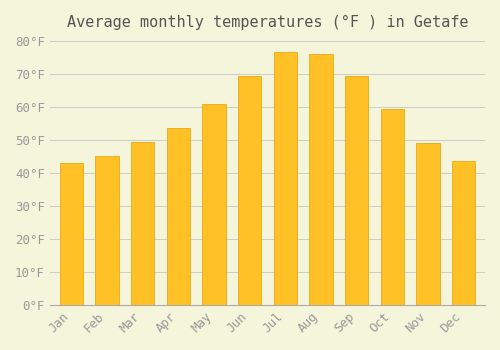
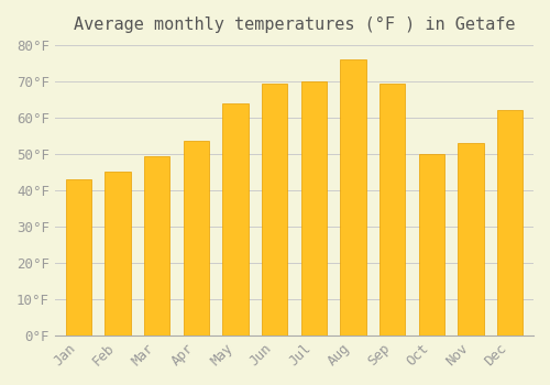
May: 61.0°F -> 64.0°F
Jul: 76.5°F -> 70.0°F
Oct: 59.5°F -> 50.0°F
Nov: 49.0°F -> 53.0°F
Dec: 43.5°F -> 62.0°F
